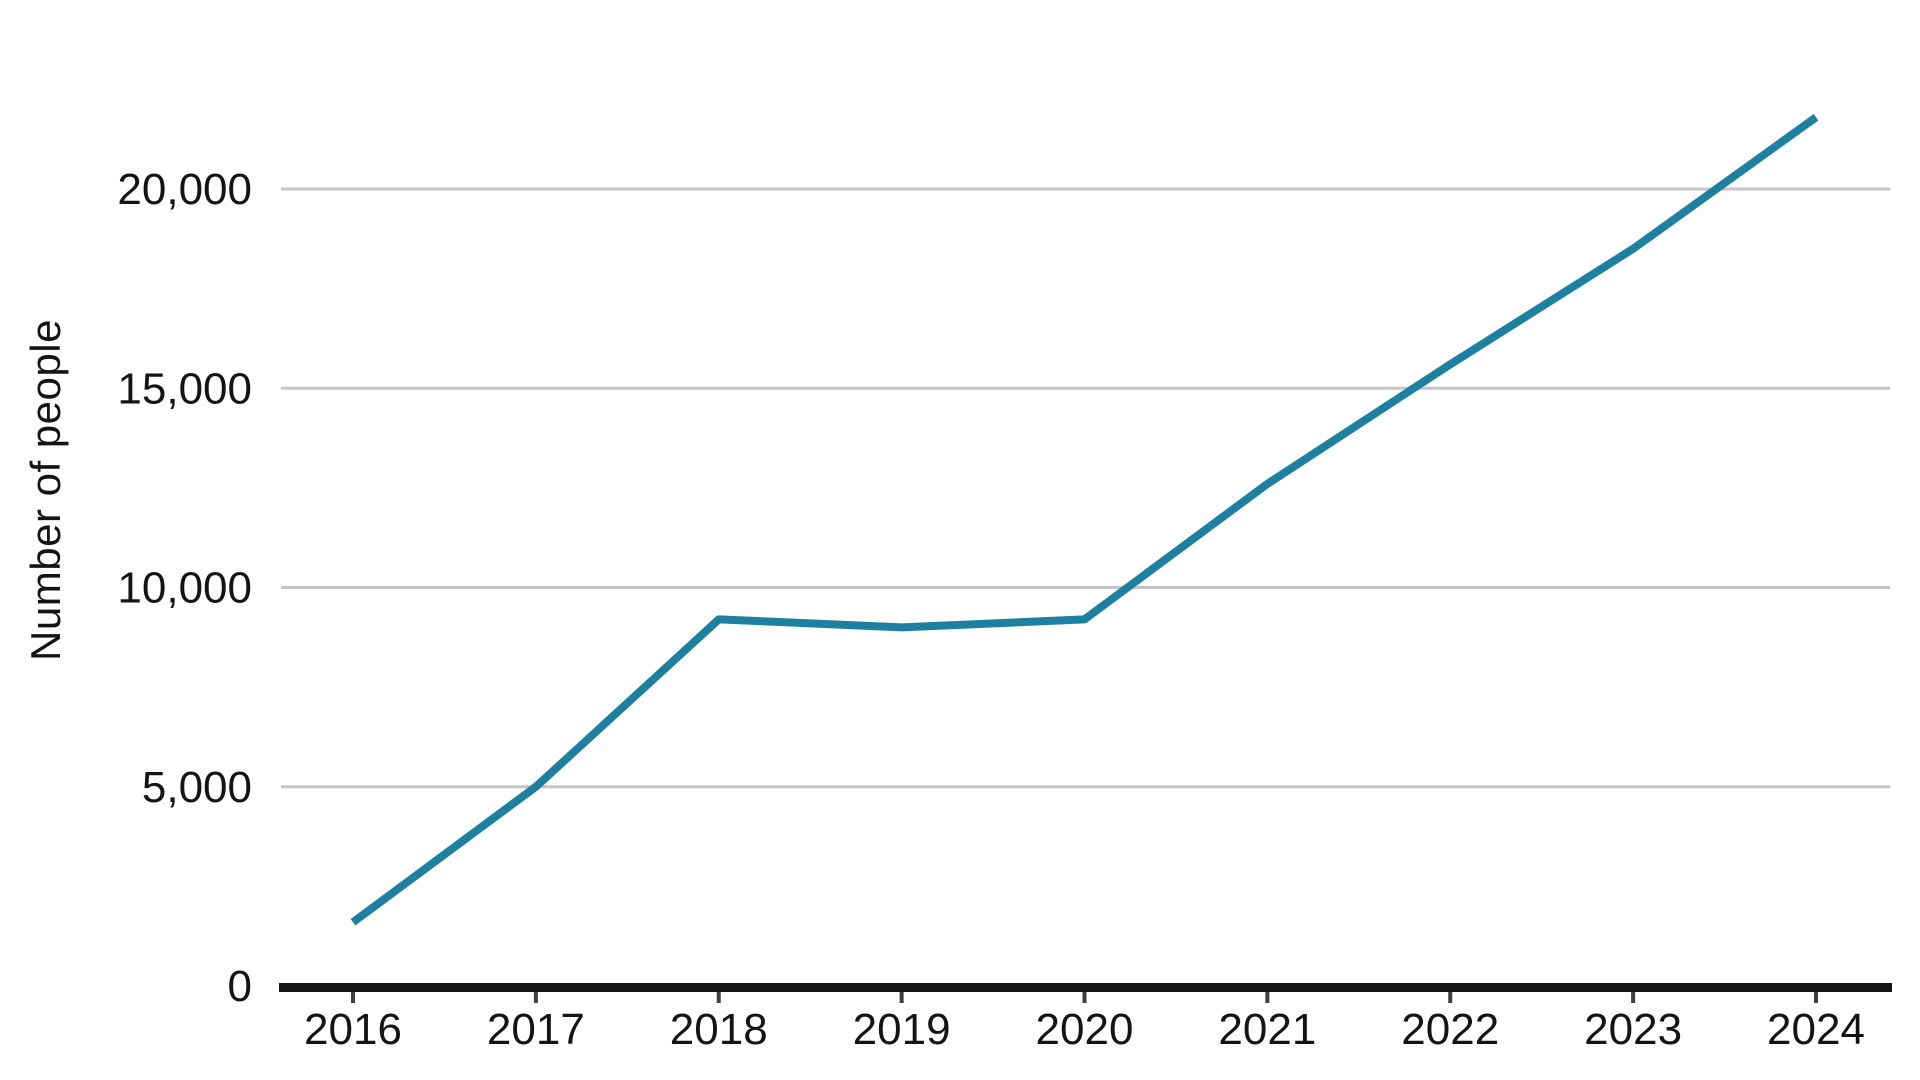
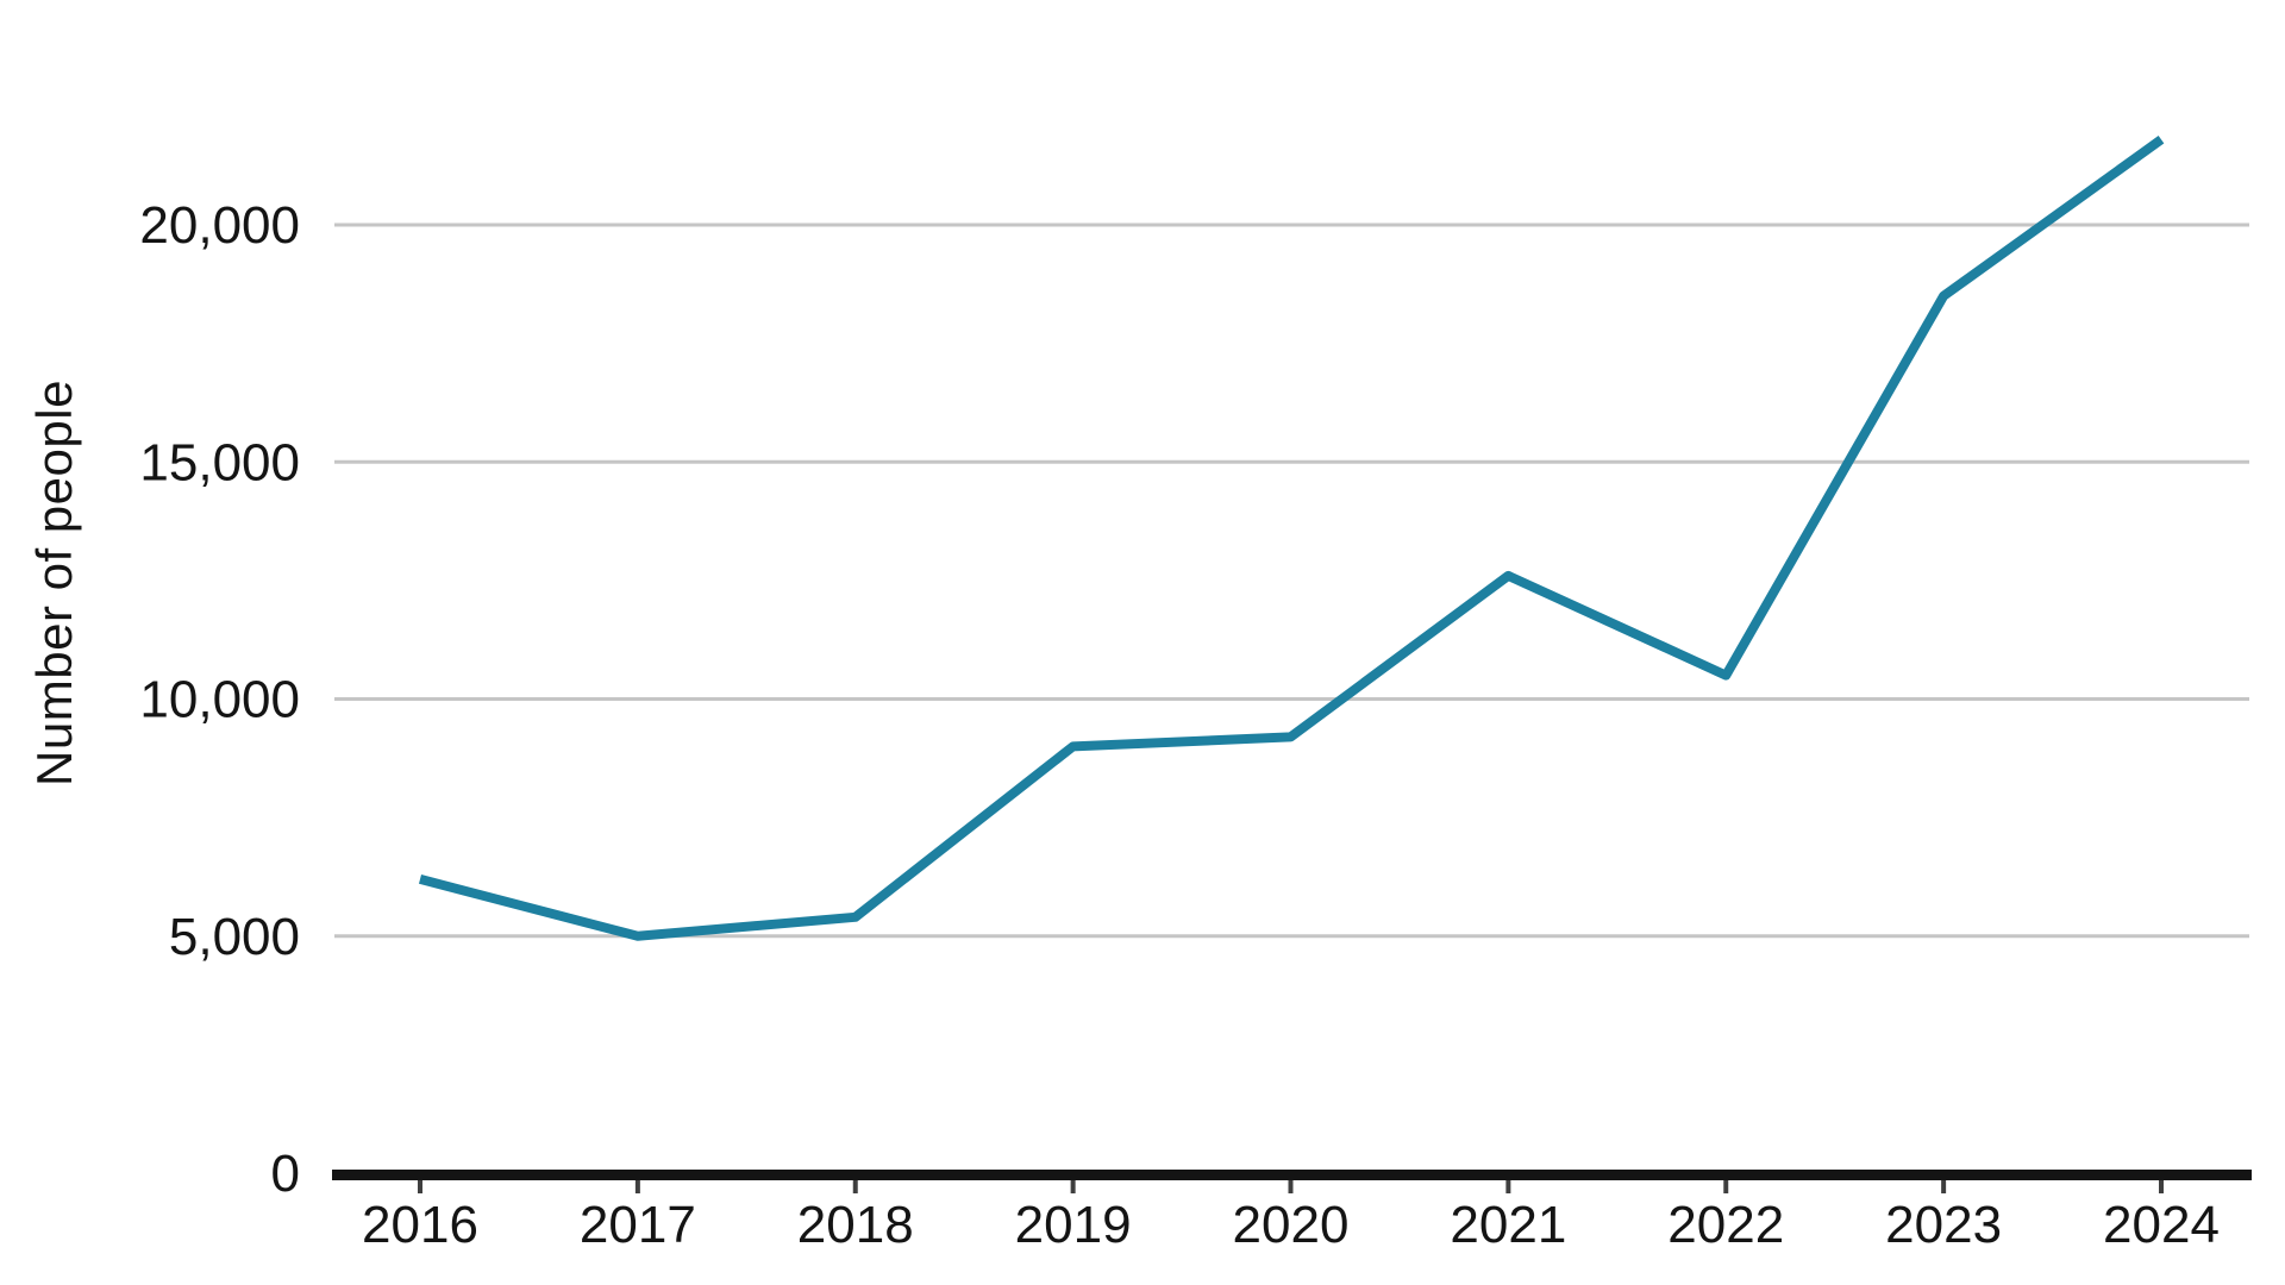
2016: 1600 -> 6200
2018: 9200 -> 5400
2022: 15600 -> 10500
